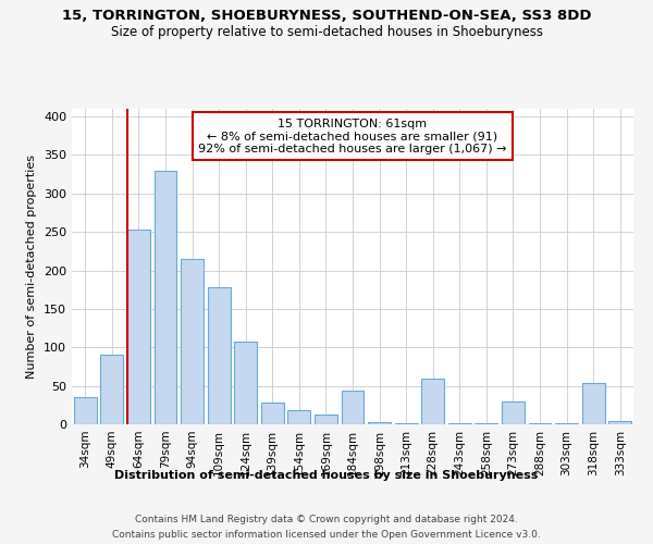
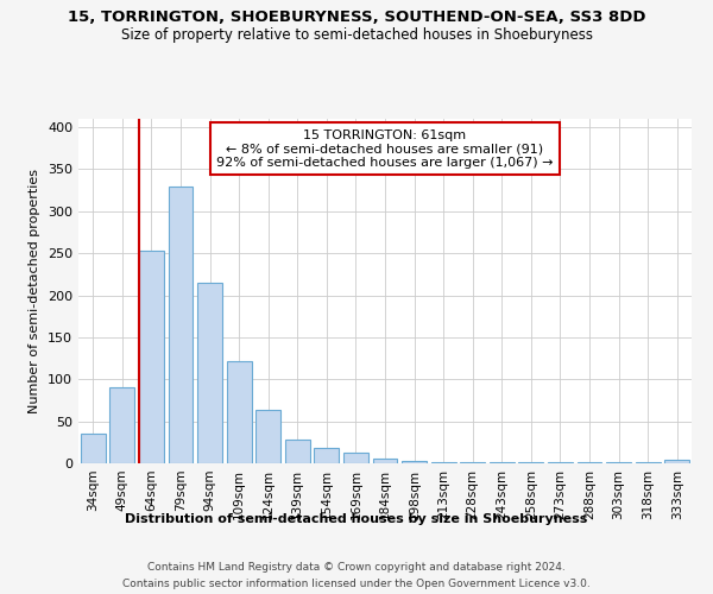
109sqm: 178 -> 122
124sqm: 108 -> 63
184sqm: 44 -> 5
228sqm: 60 -> 2
273sqm: 30 -> 2
318sqm: 54 -> 1
